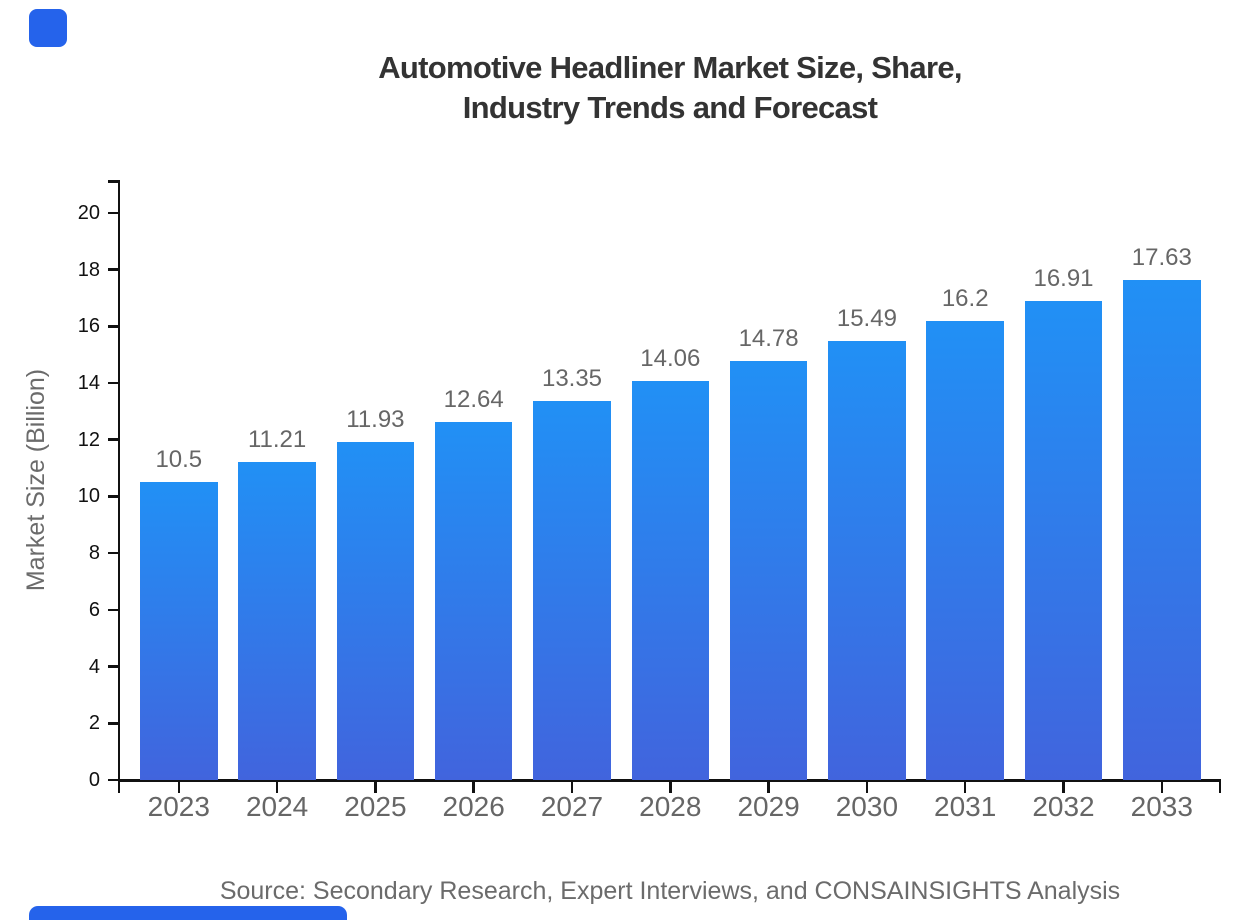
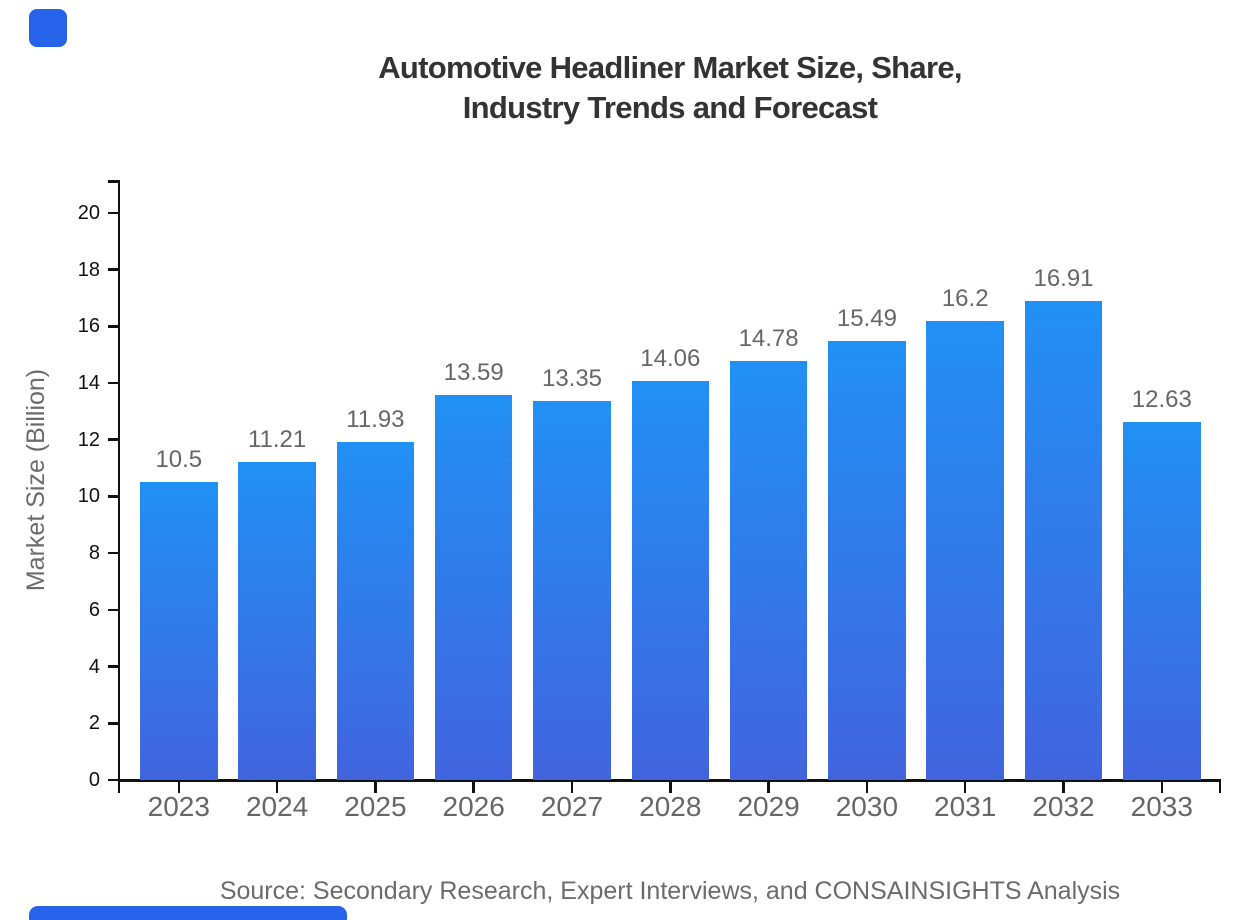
2026: 12.64 -> 13.59
2033: 17.63 -> 12.63
